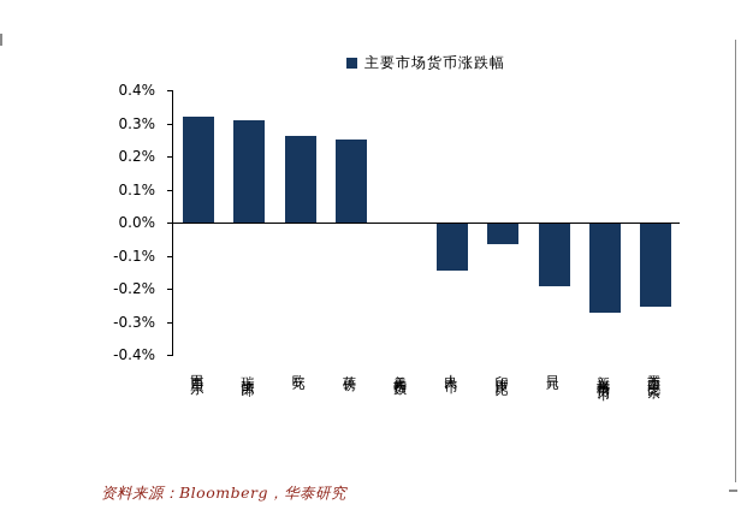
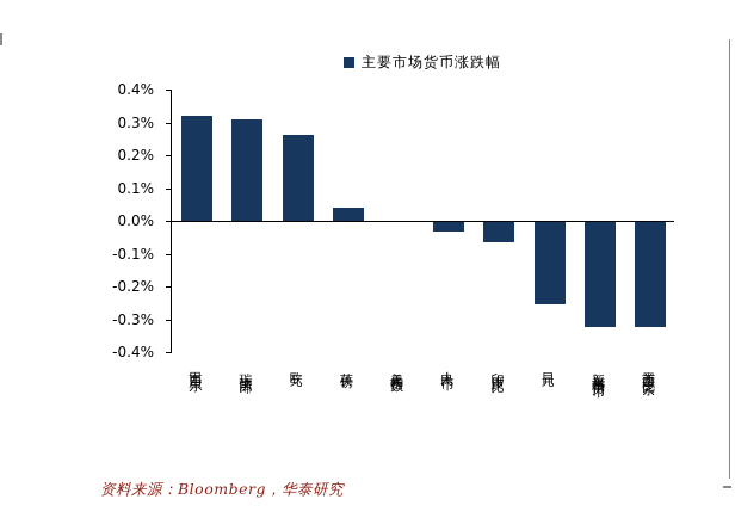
英镑: 0.25% -> 0.04%
人民币: -0.14% -> -0.03%
日元: -0.19% -> -0.25%
新兴市场货币: -0.27% -> -0.32%
墨西哥比索: -0.25% -> -0.32%
